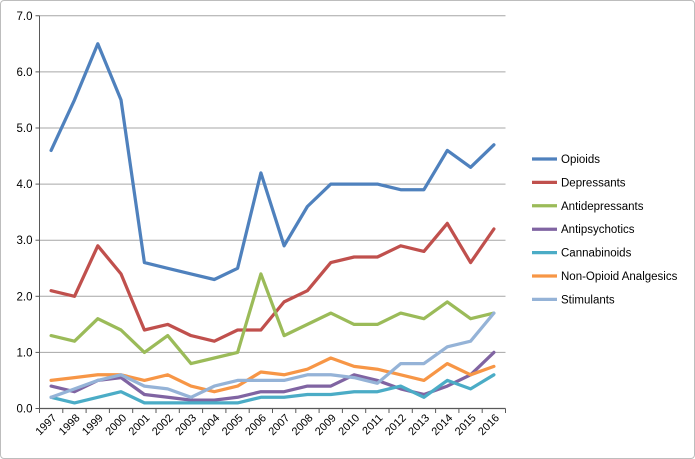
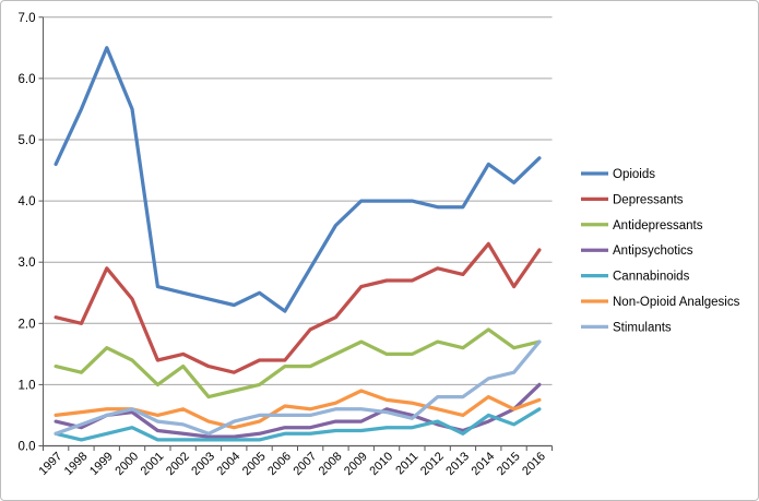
Opioids/2006: 4.2 -> 2.2
Antidepressants/2006: 2.4 -> 1.3
